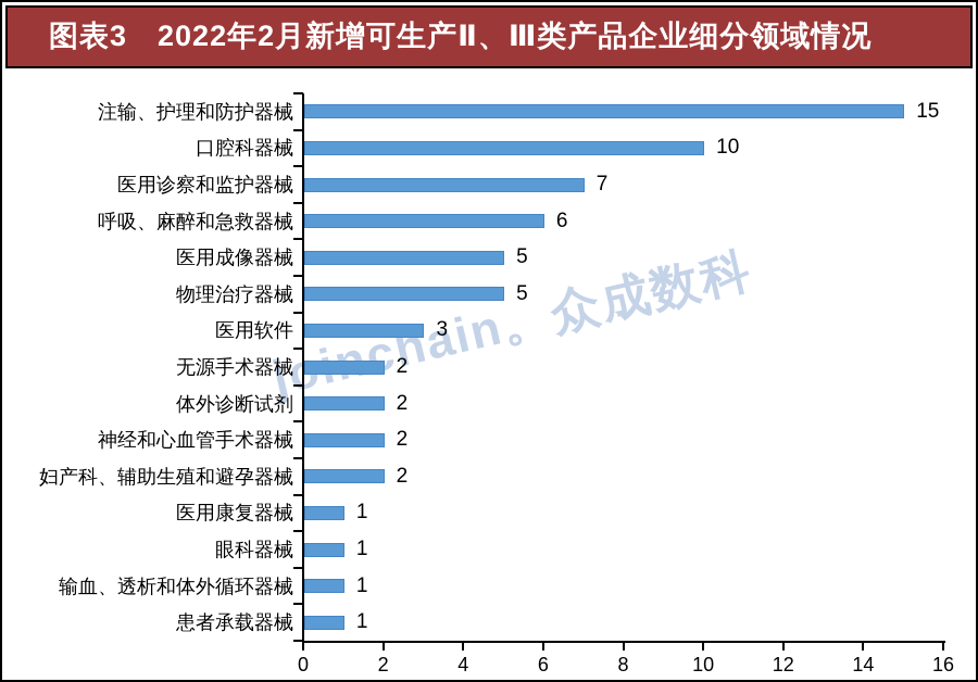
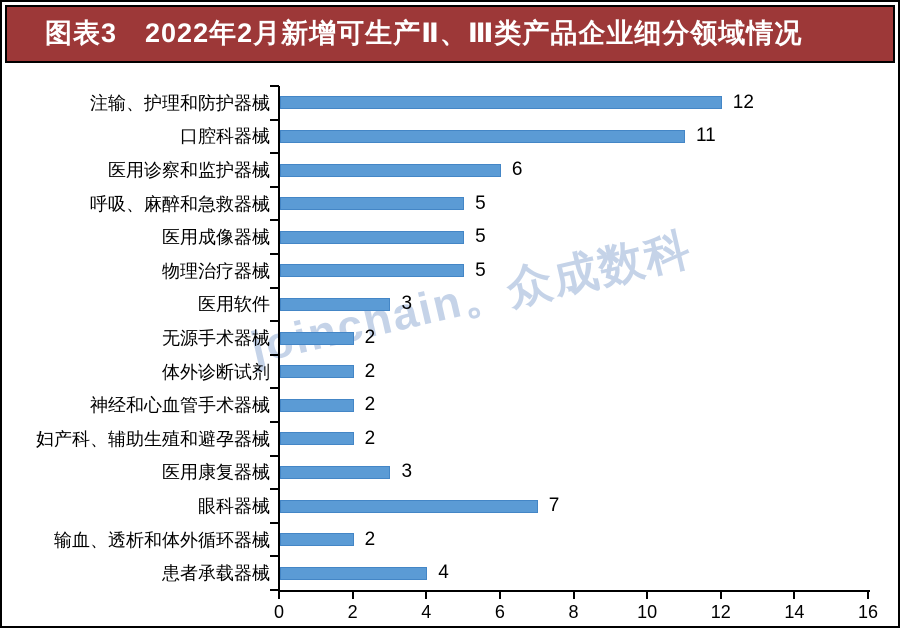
注输、护理和防护器械: 15 -> 12
口腔科器械: 10 -> 11
医用诊察和监护器械: 7 -> 6
呼吸、麻醉和急救器械: 6 -> 5
医用康复器械: 1 -> 3
眼科器械: 1 -> 7
输血、透析和体外循环器械: 1 -> 2
患者承载器械: 1 -> 4
